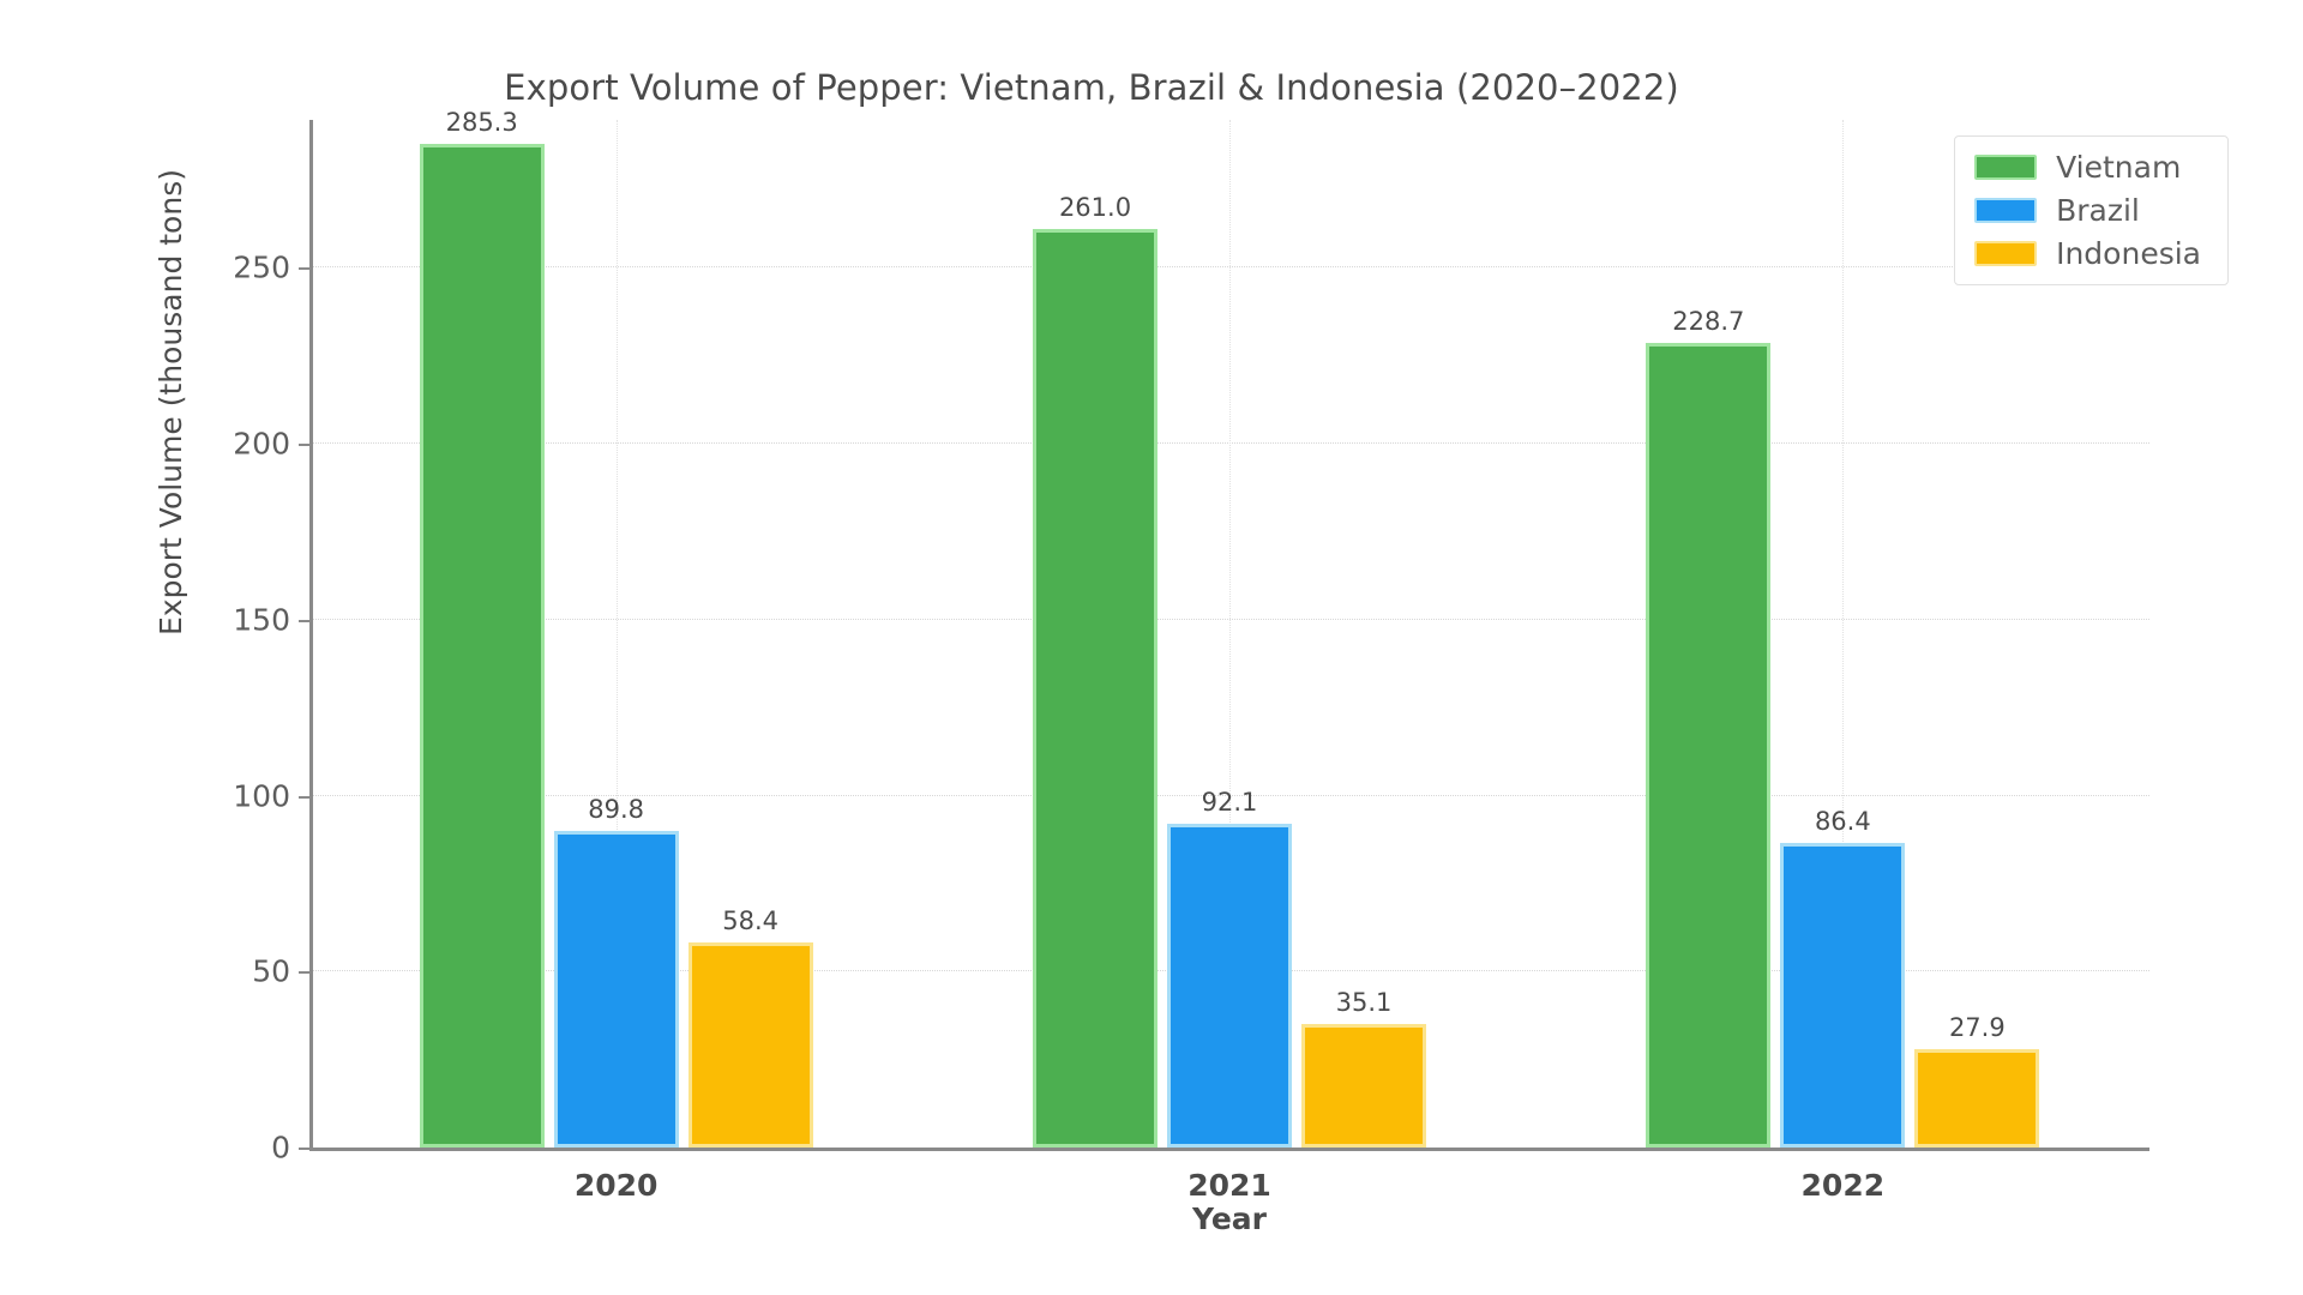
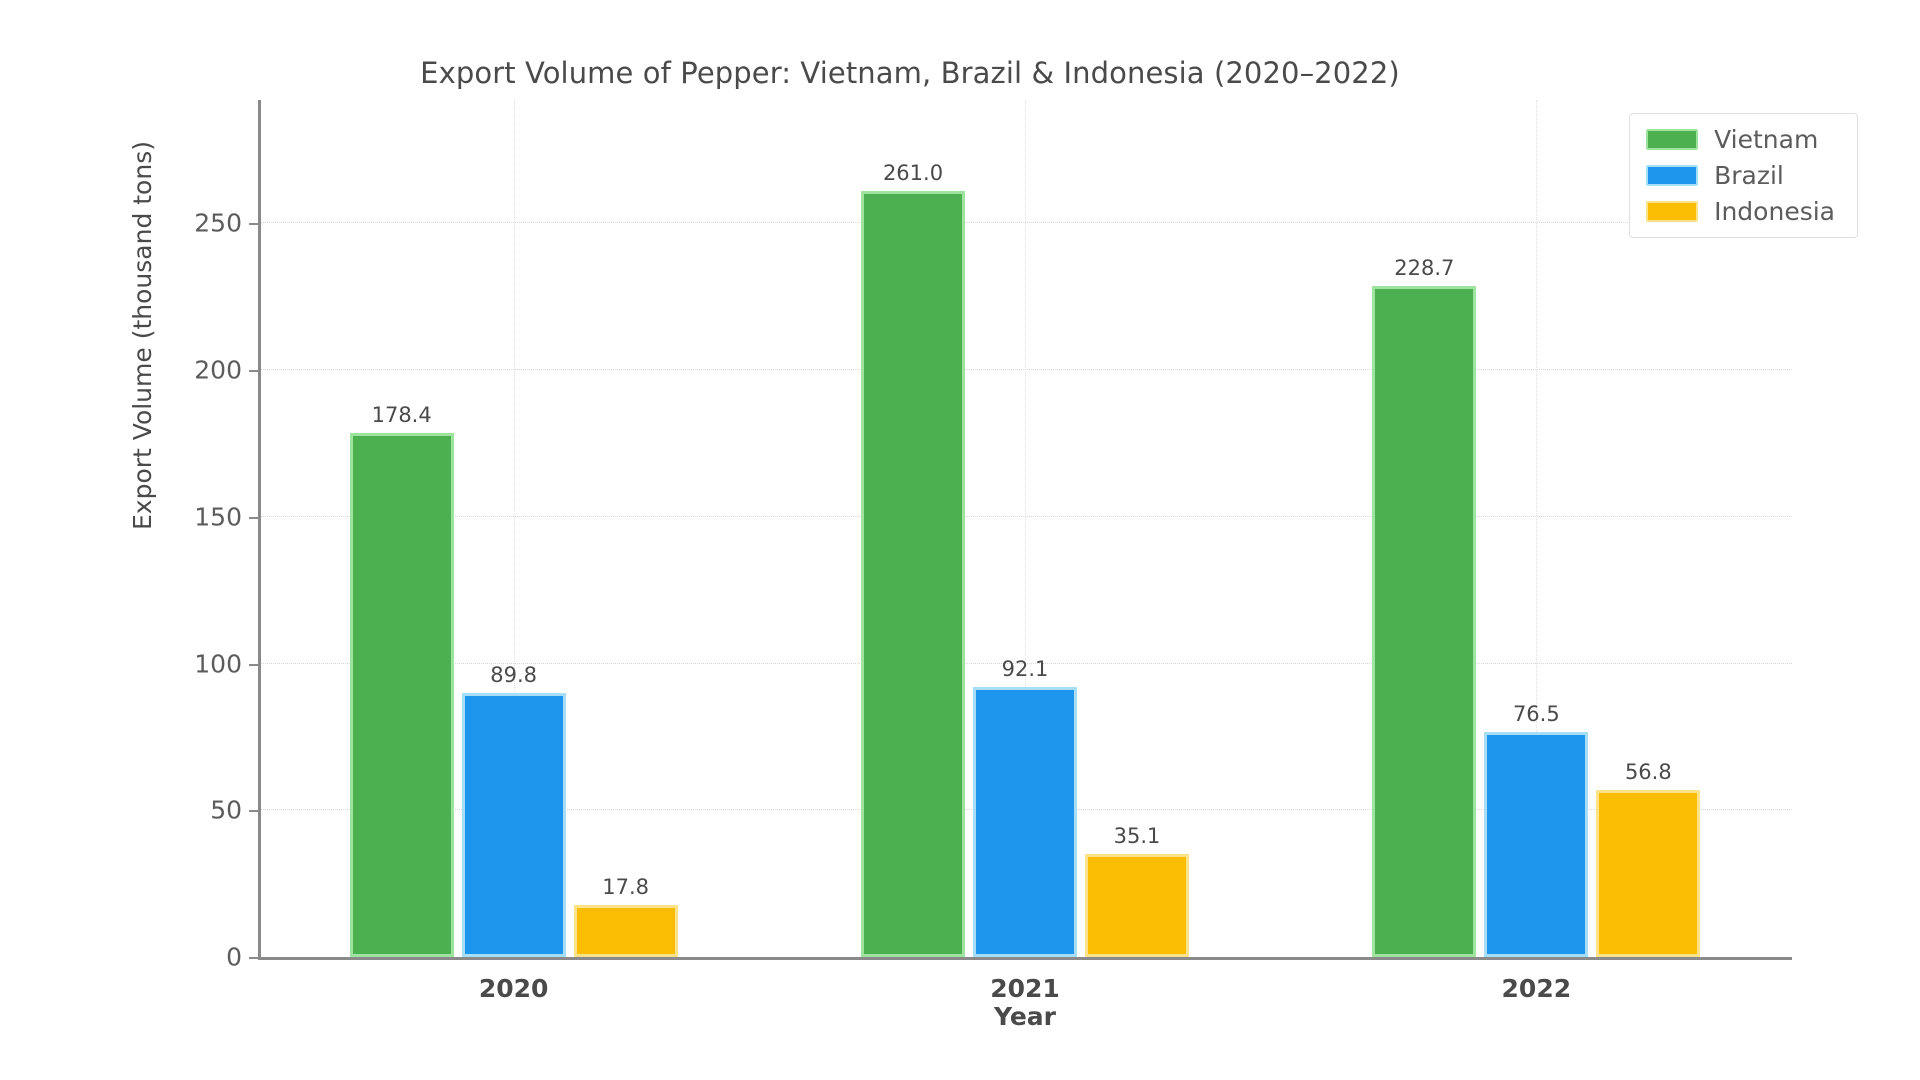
Vietnam/2020: 285.3 -> 178.4
Indonesia/2020: 58.4 -> 17.8
Brazil/2022: 86.4 -> 76.5
Indonesia/2022: 27.9 -> 56.8
